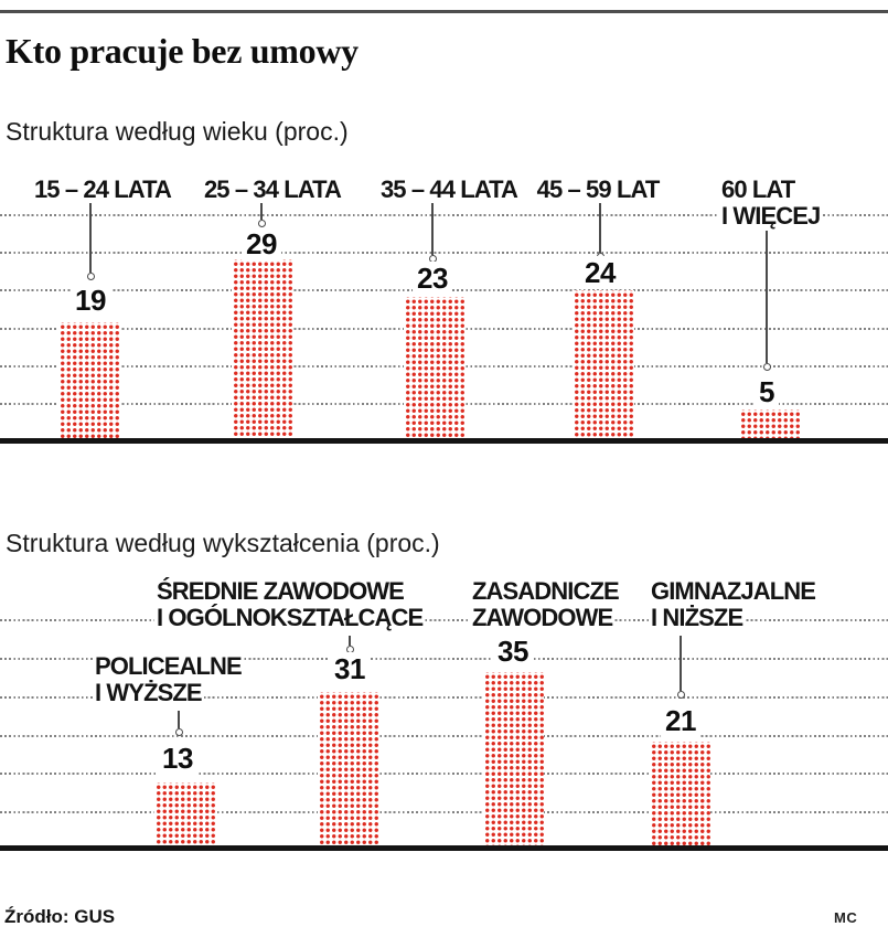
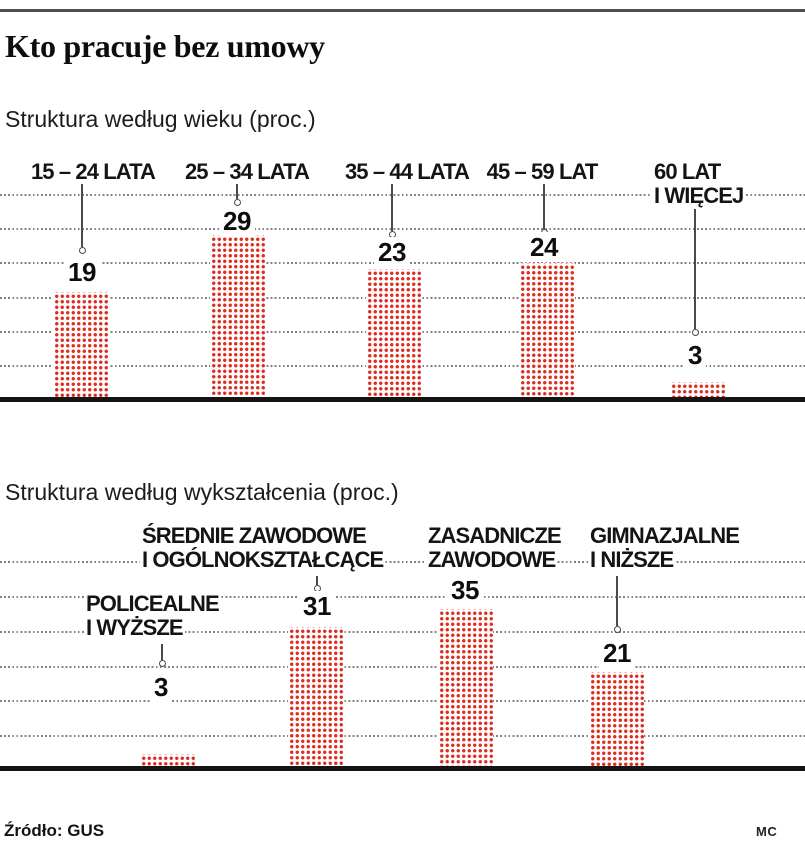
Struktura według wieku (proc.)/60 LAT I WIĘCEJ: 5 -> 3
Struktura według wykształcenia (proc.)/POLICEALNE I WYŻSZE: 13 -> 3
